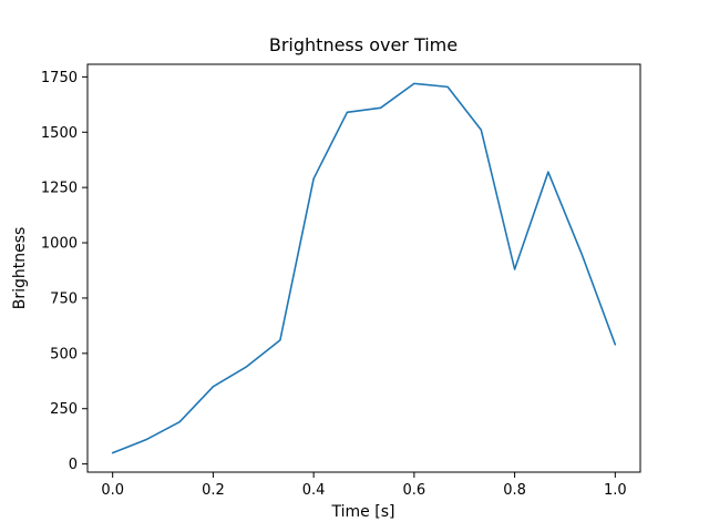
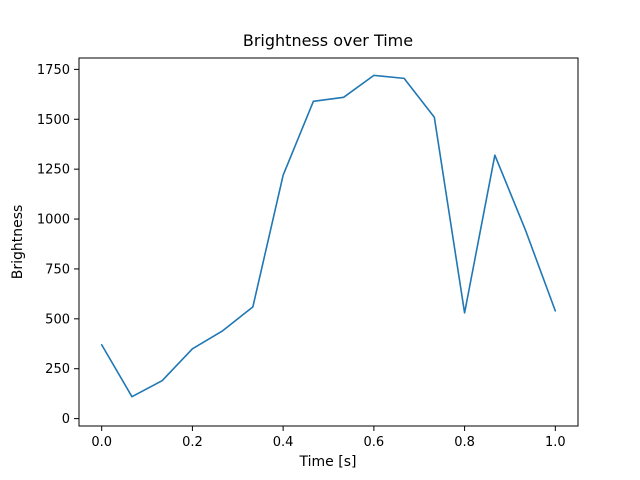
0.0: 50 -> 370
0.4: 1290 -> 1220
0.8: 880 -> 530
